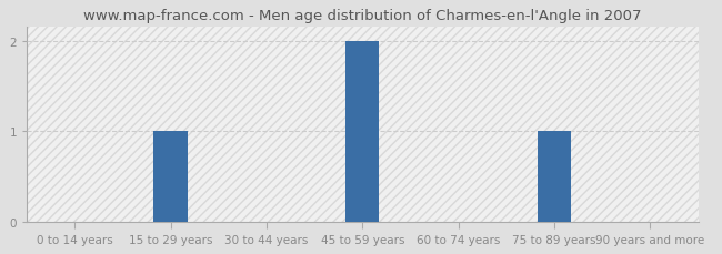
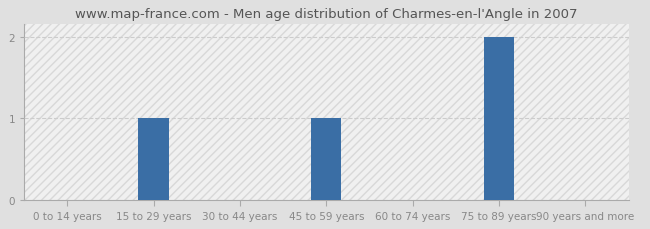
45 to 59 years: 2 -> 1
75 to 89 years: 1 -> 2
